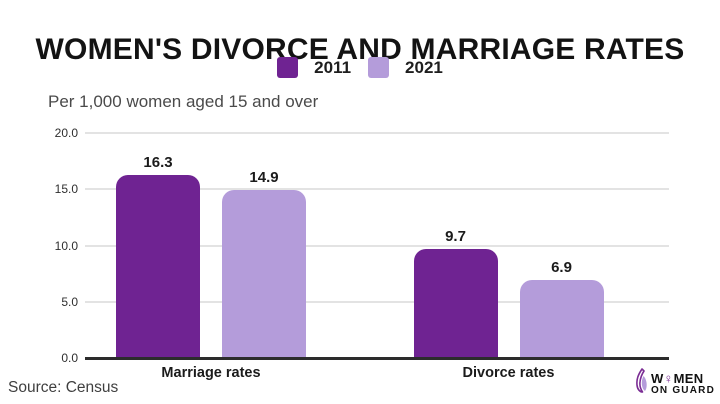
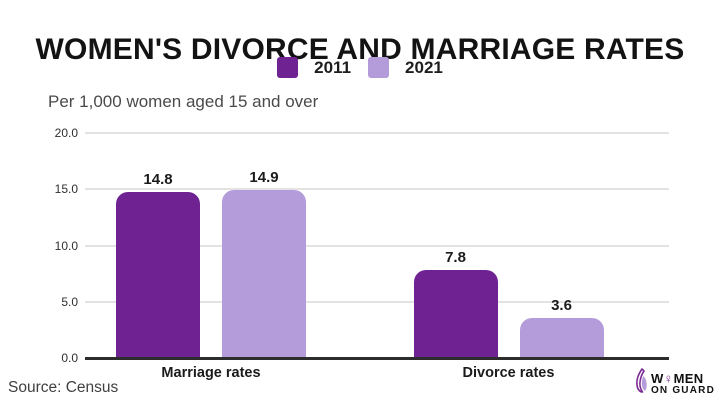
2011/Marriage rates: 16.3 -> 14.8
2011/Divorce rates: 9.7 -> 7.8
2021/Divorce rates: 6.9 -> 3.6
